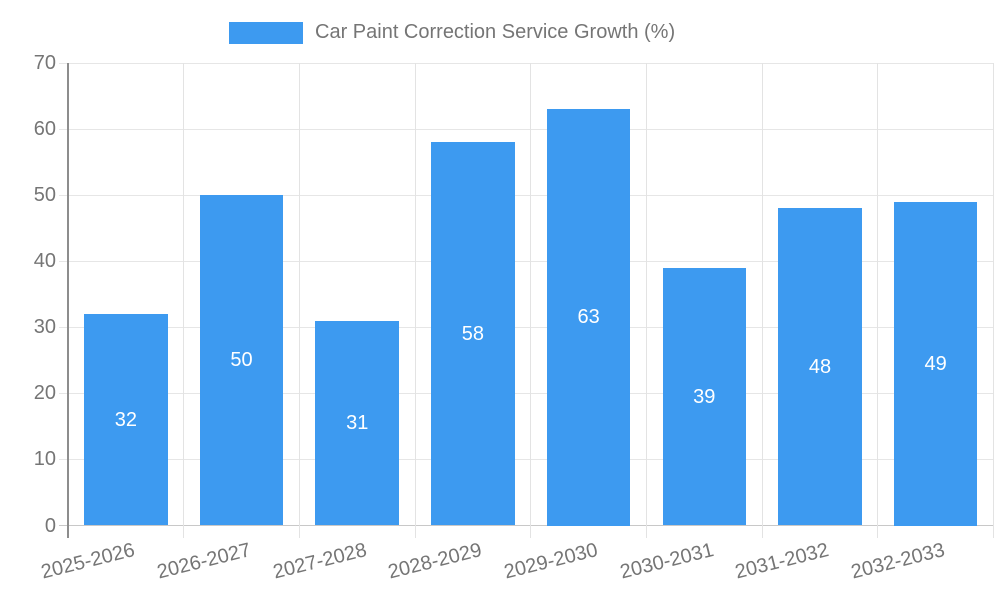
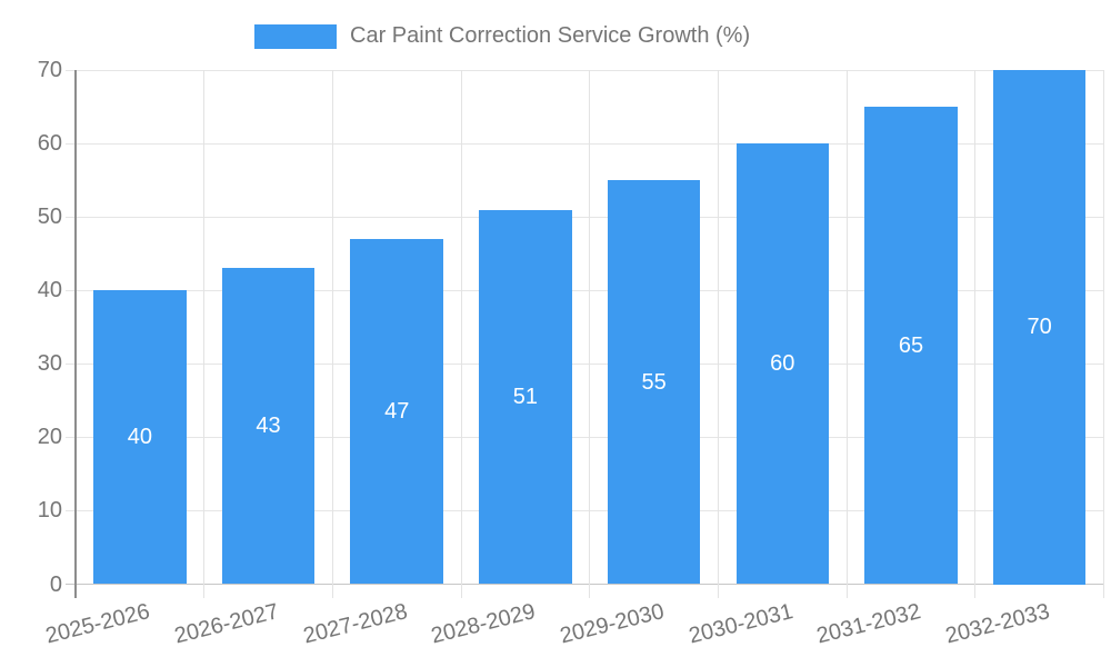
2025-2026: 32 -> 40
2026-2027: 50 -> 43
2027-2028: 31 -> 47
2028-2029: 58 -> 51
2029-2030: 63 -> 55
2030-2031: 39 -> 60
2031-2032: 48 -> 65
2032-2033: 49 -> 70
